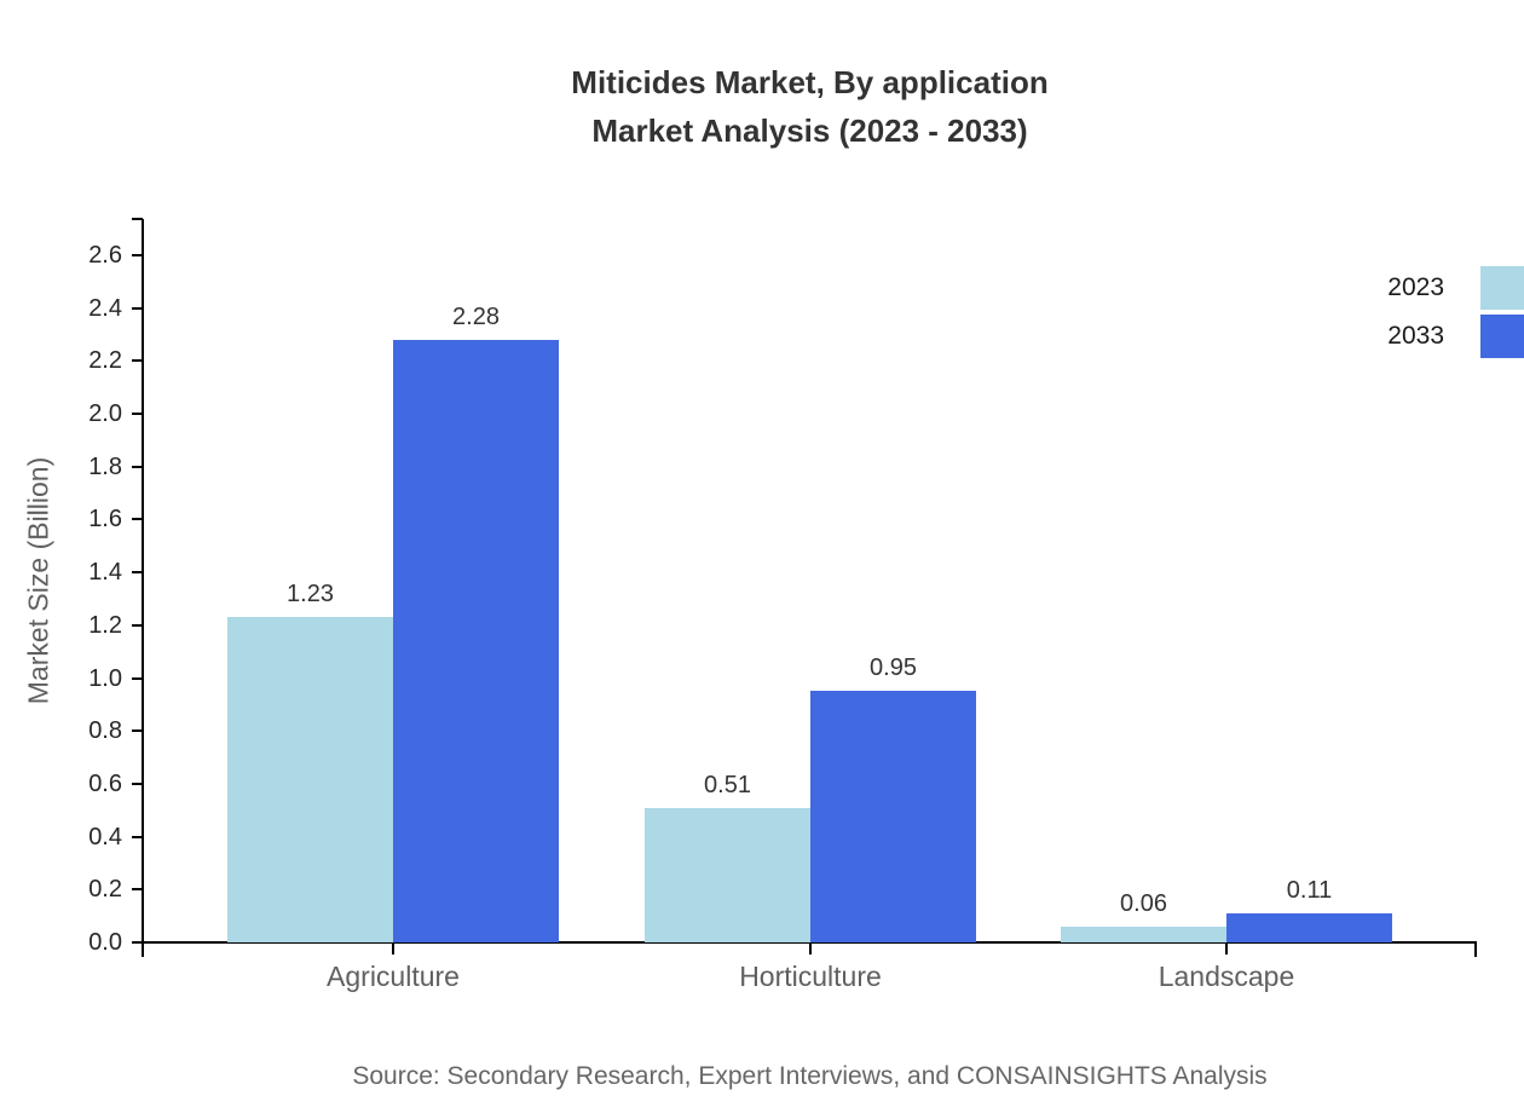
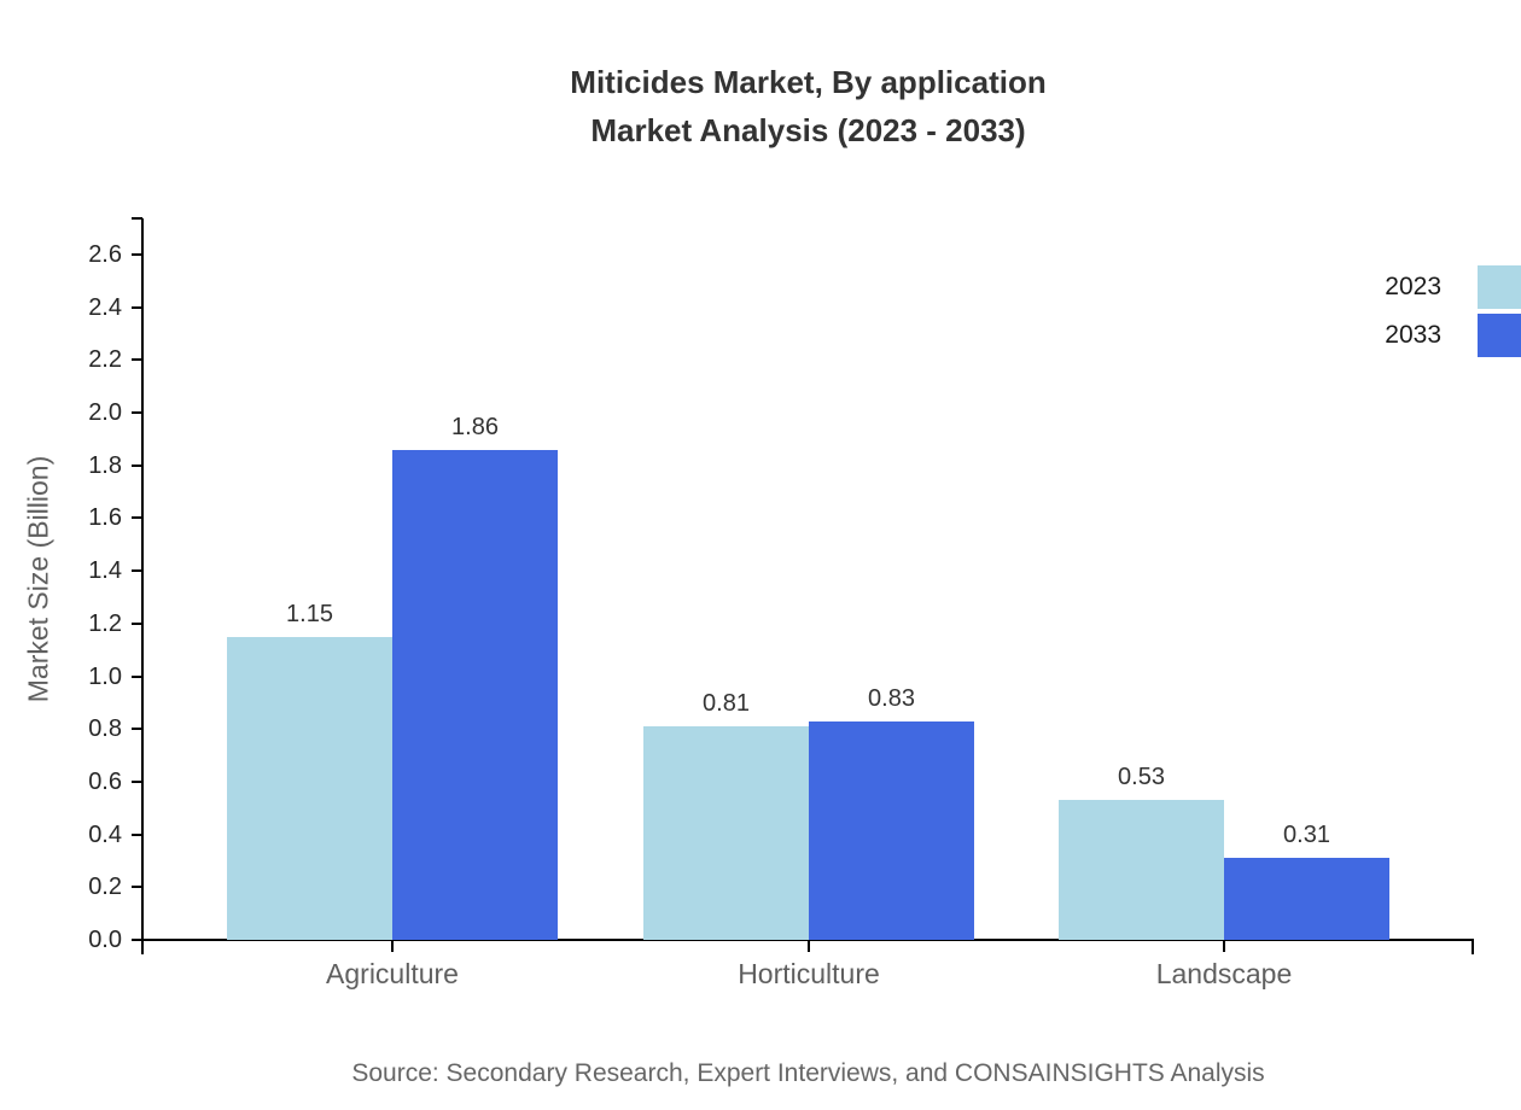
2023/Agriculture: 1.23 -> 1.15
2033/Agriculture: 2.28 -> 1.86
2023/Horticulture: 0.51 -> 0.81
2033/Horticulture: 0.95 -> 0.83
2023/Landscape: 0.06 -> 0.53
2033/Landscape: 0.11 -> 0.31
